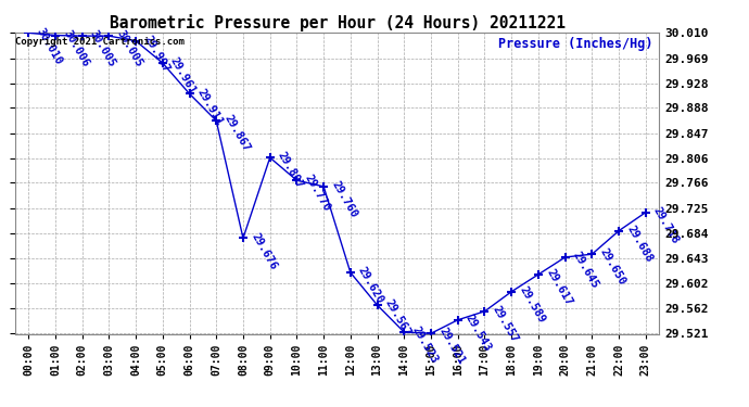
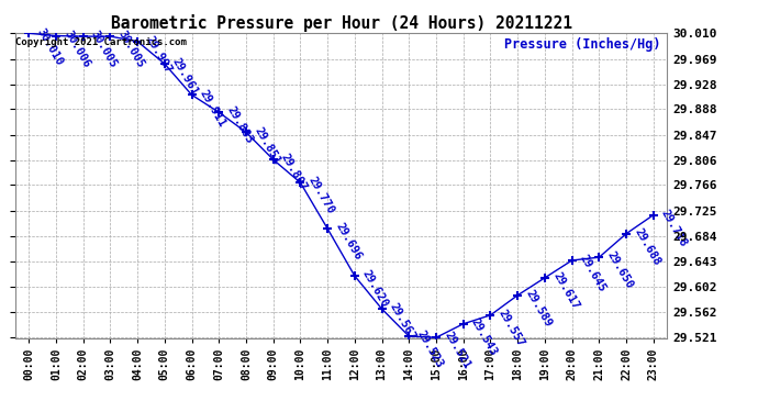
07:00: 29.867 -> 29.883
08:00: 29.676 -> 29.851
11:00: 29.760 -> 29.696
